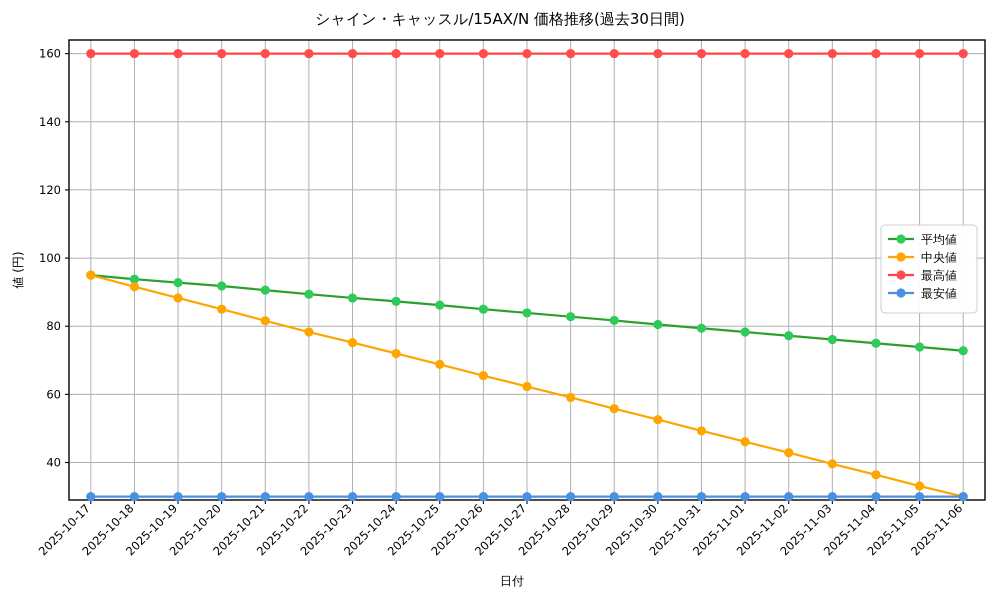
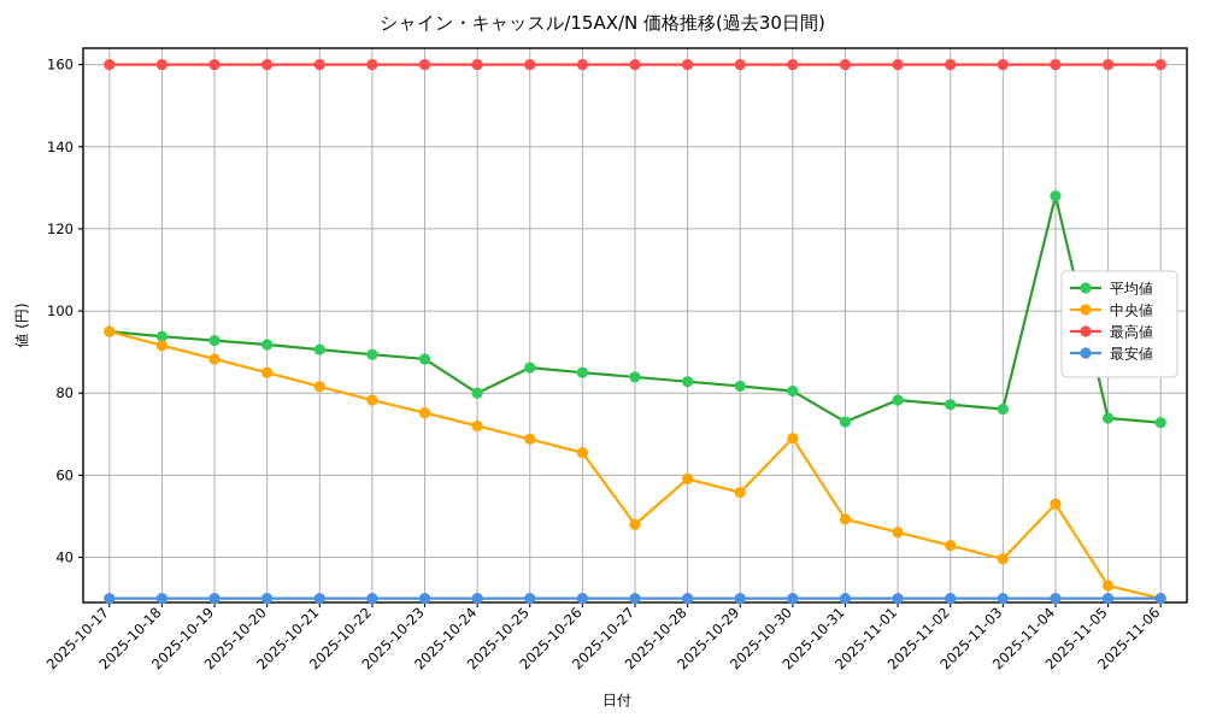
平均値/2025-10-24: 87 -> 80
中央値/2025-10-27: 62 -> 48
中央値/2025-10-30: 53 -> 69
平均値/2025-10-31: 79 -> 73
平均値/2025-11-04: 75 -> 128
中央値/2025-11-04: 36 -> 53
